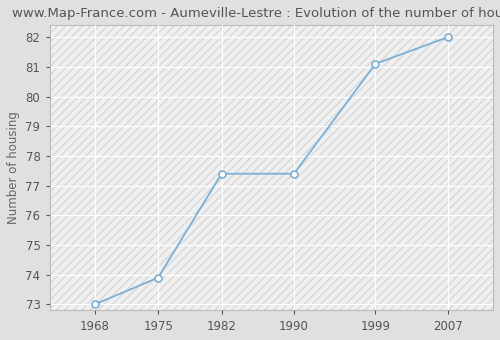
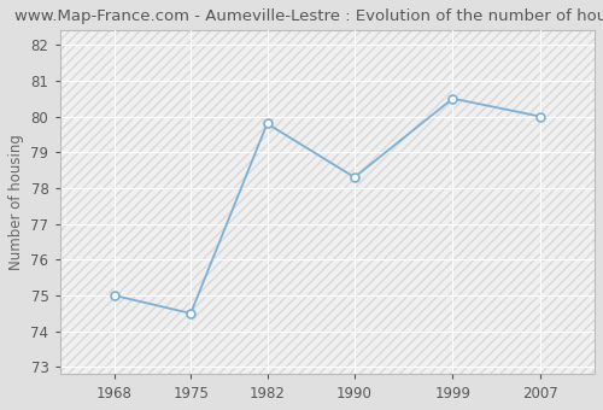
1968: 73.0 -> 75.0
1975: 73.9 -> 74.5
1982: 77.4 -> 79.8
1990: 77.4 -> 78.3
1999: 81.1 -> 80.5
2007: 82.0 -> 80.0
